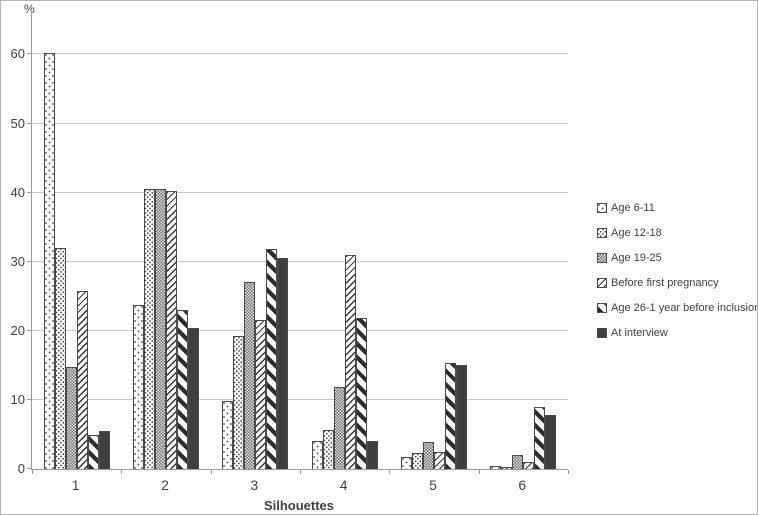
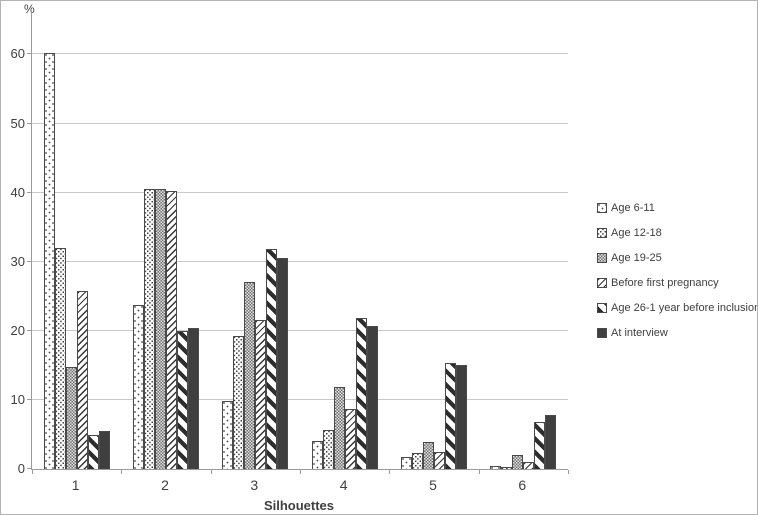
Age 26-1 year before inclusion/2: 23 -> 20
Before first pregnancy/4: 31 -> 9
At interview/4: 4 -> 21
Age 26-1 year before inclusion/6: 9 -> 7
